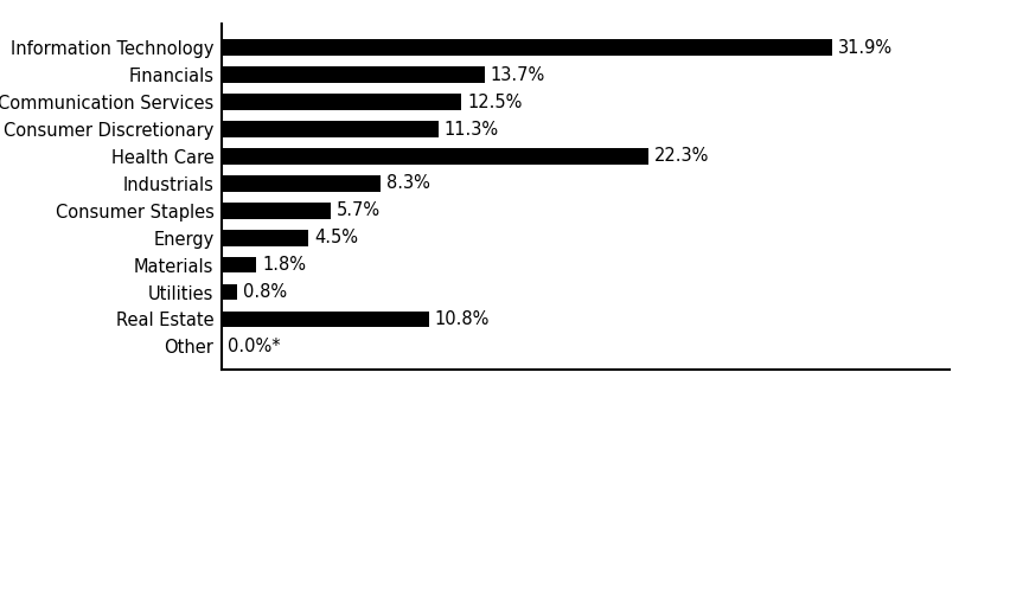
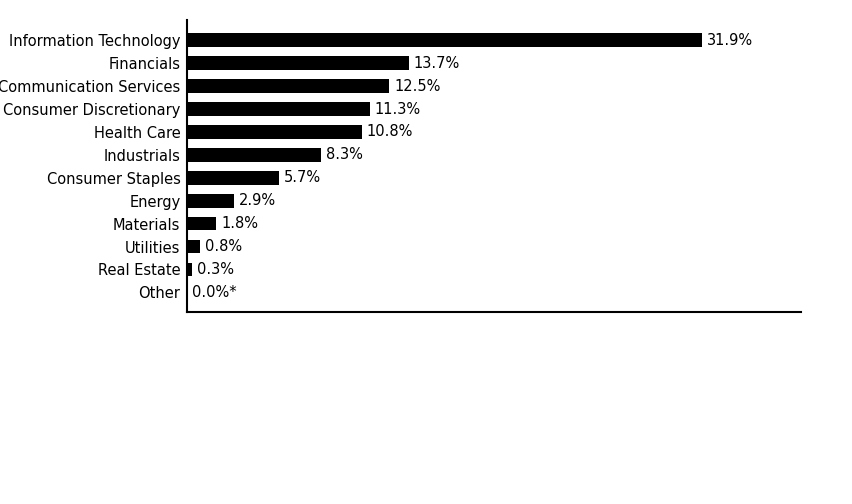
Health Care: 22.3% -> 10.8%
Energy: 4.5% -> 2.9%
Real Estate: 10.8% -> 0.3%
